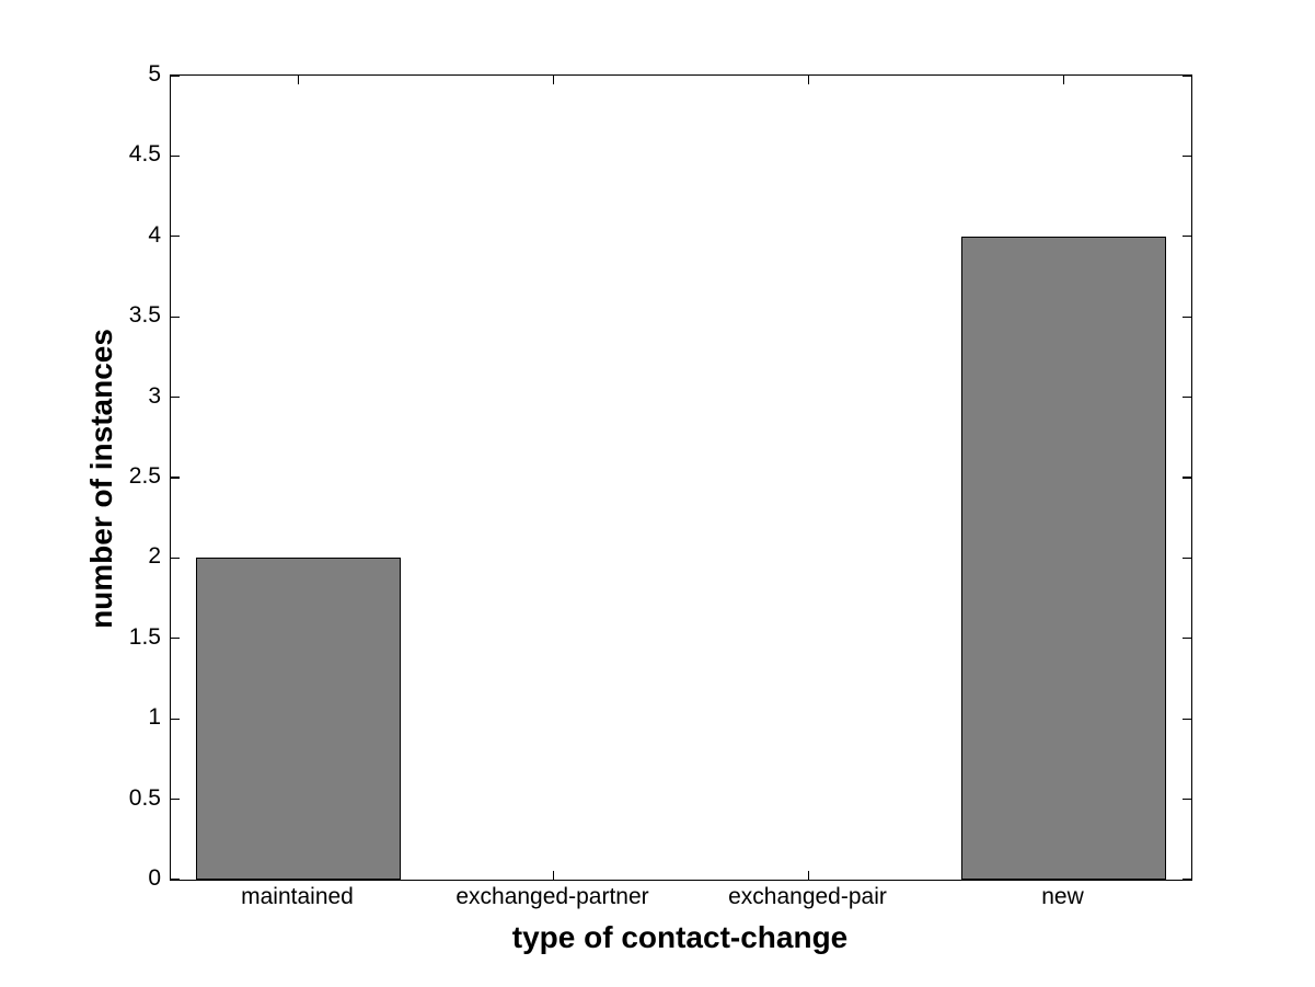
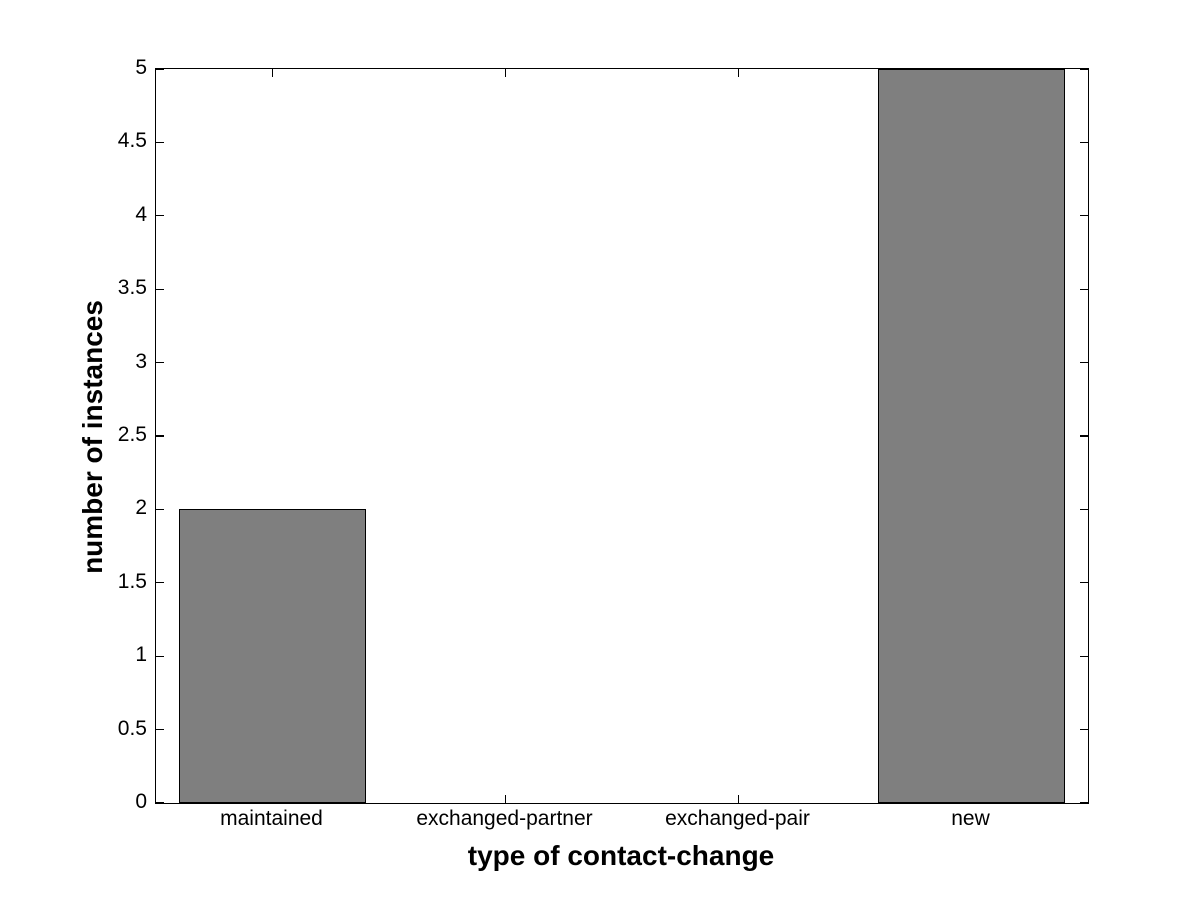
new: 4 -> 5
